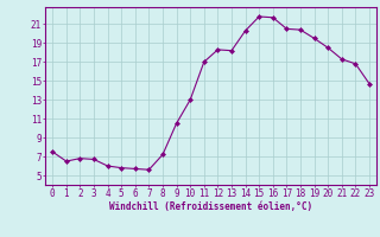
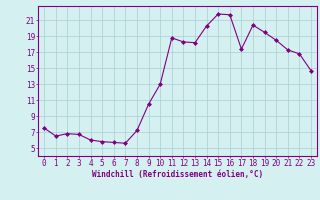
11: 17.0 -> 18.8
17: 20.5 -> 17.4
